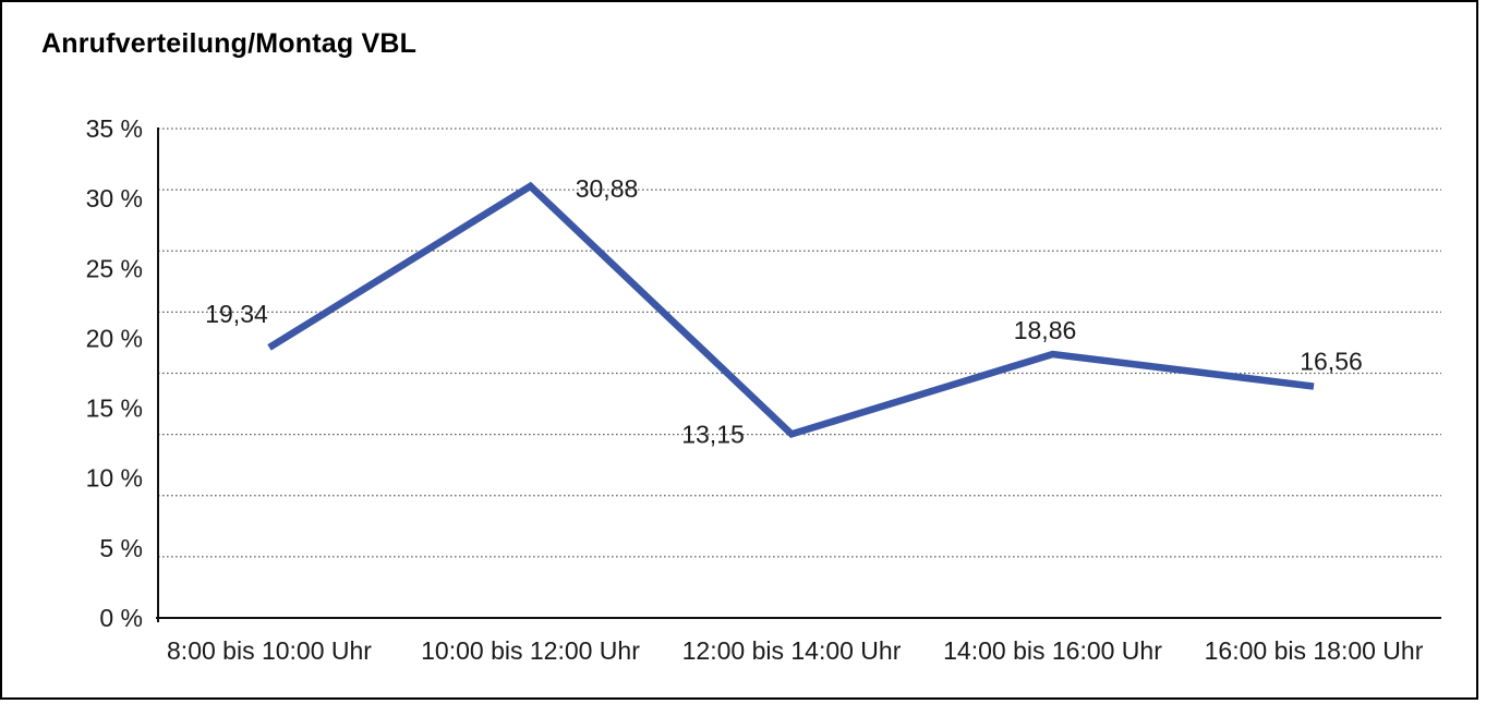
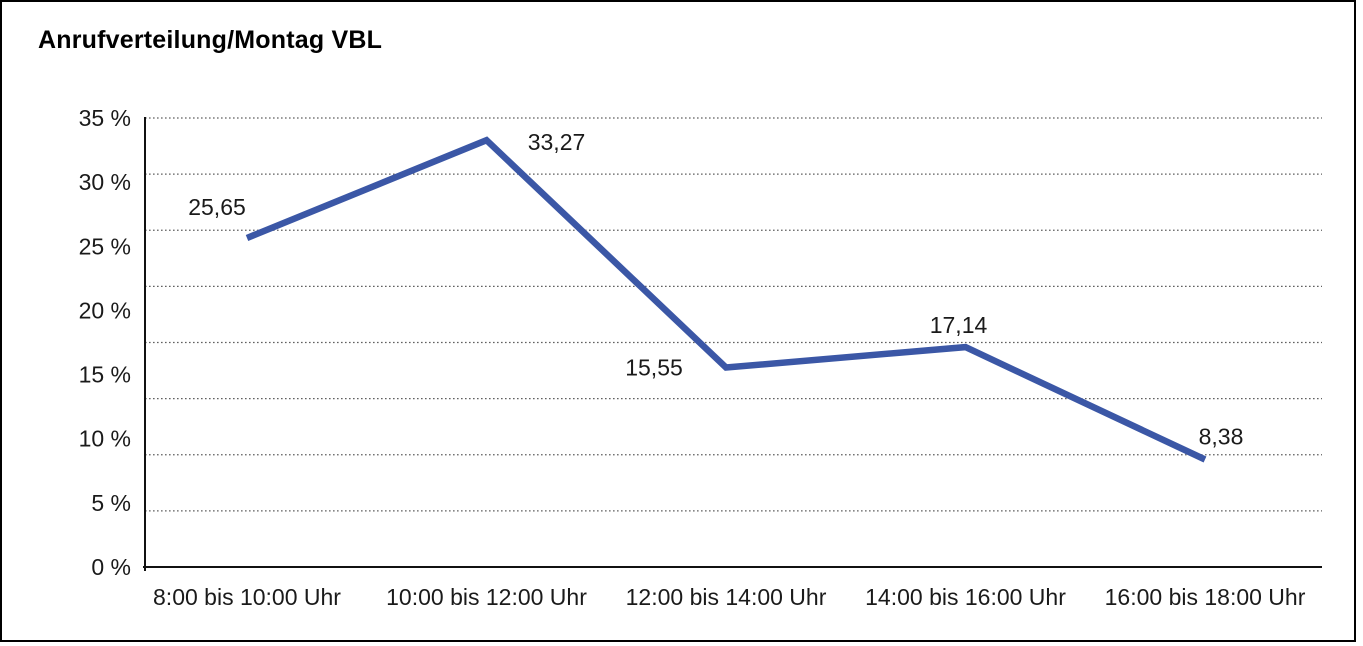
8:00 bis 10:00 Uhr: 19,34 -> 25,65
10:00 bis 12:00 Uhr: 30,88 -> 33,27
12:00 bis 14:00 Uhr: 13,15 -> 15,55
14:00 bis 16:00 Uhr: 18,86 -> 17,14
16:00 bis 18:00 Uhr: 16,56 -> 8,38
